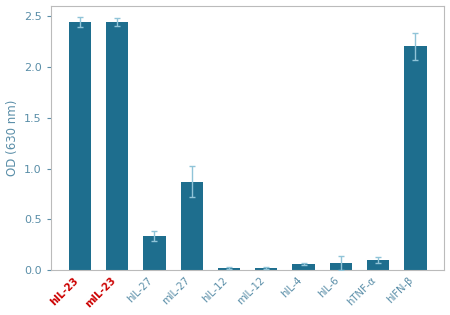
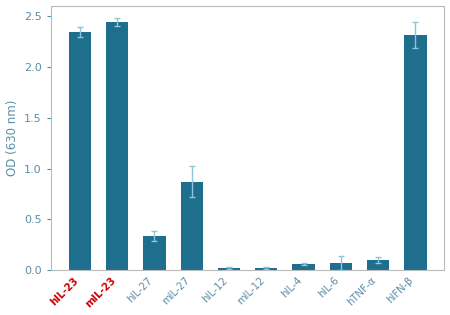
hIL-23: 2.44 -> 2.34
hIFN-β: 2.20 -> 2.31
